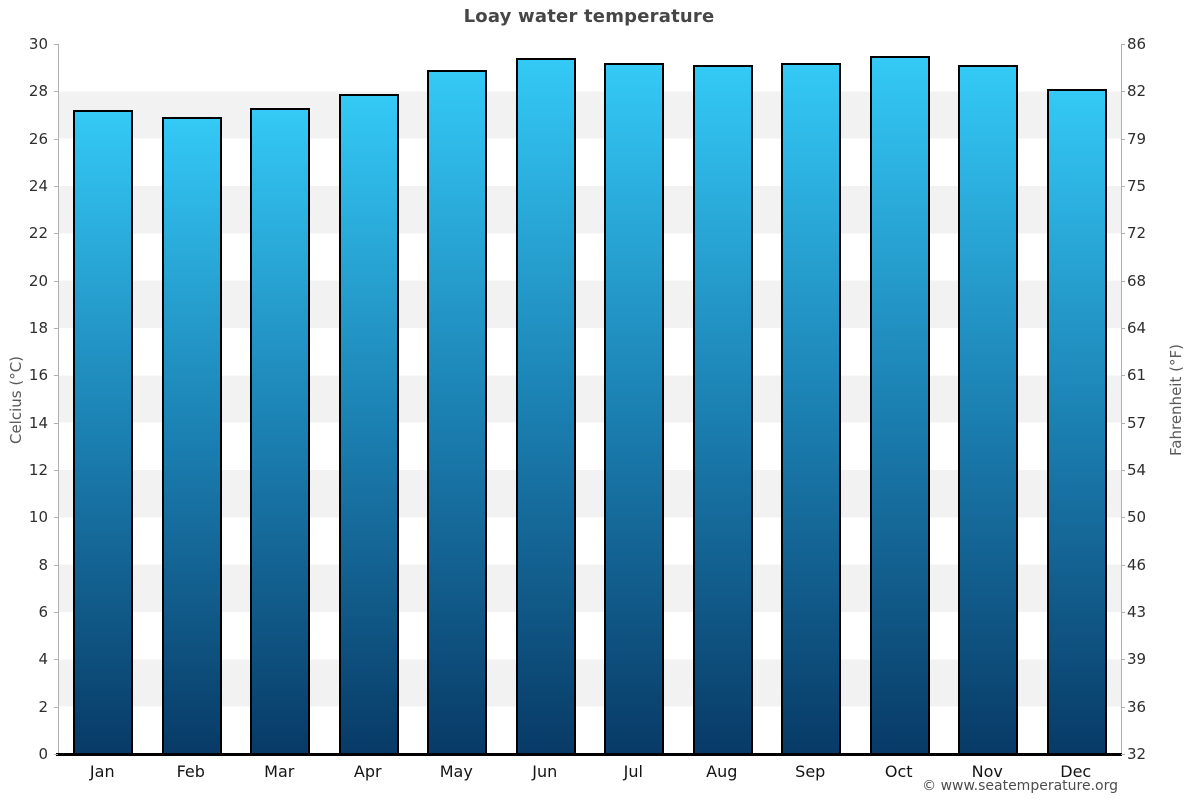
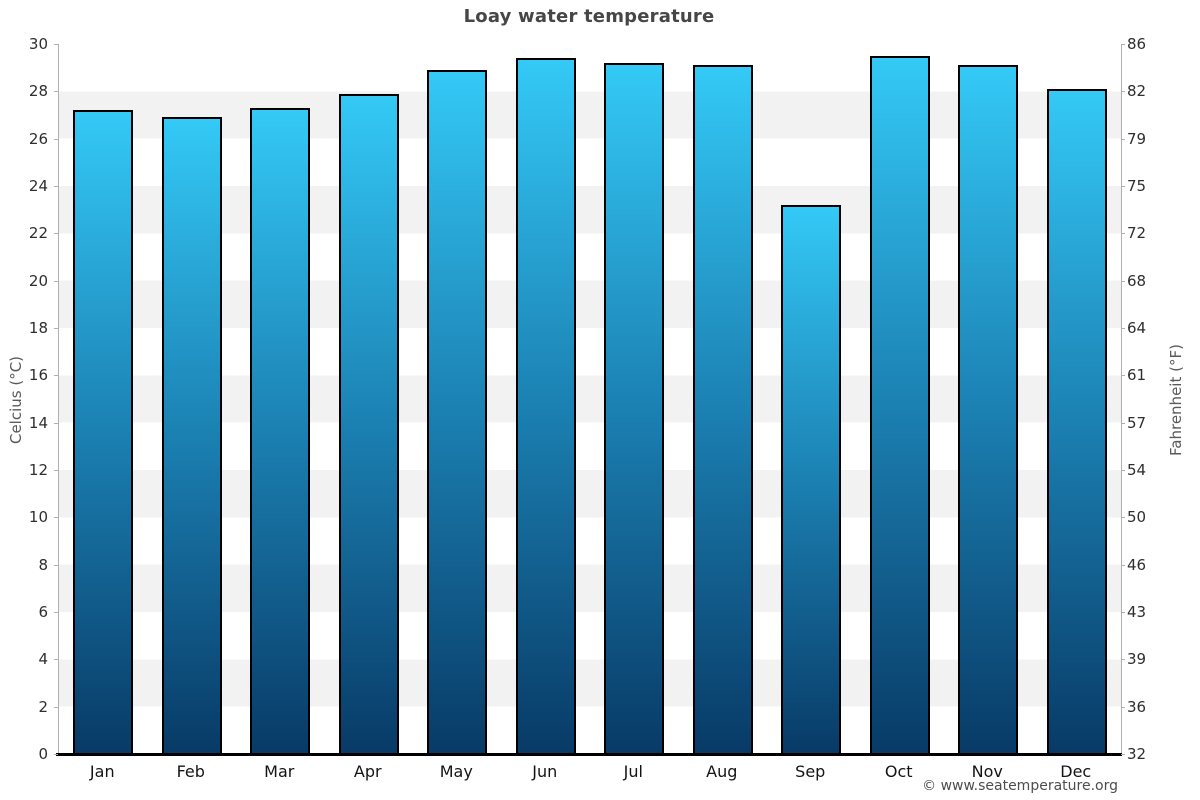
Sep: 29.2 -> 23.2
